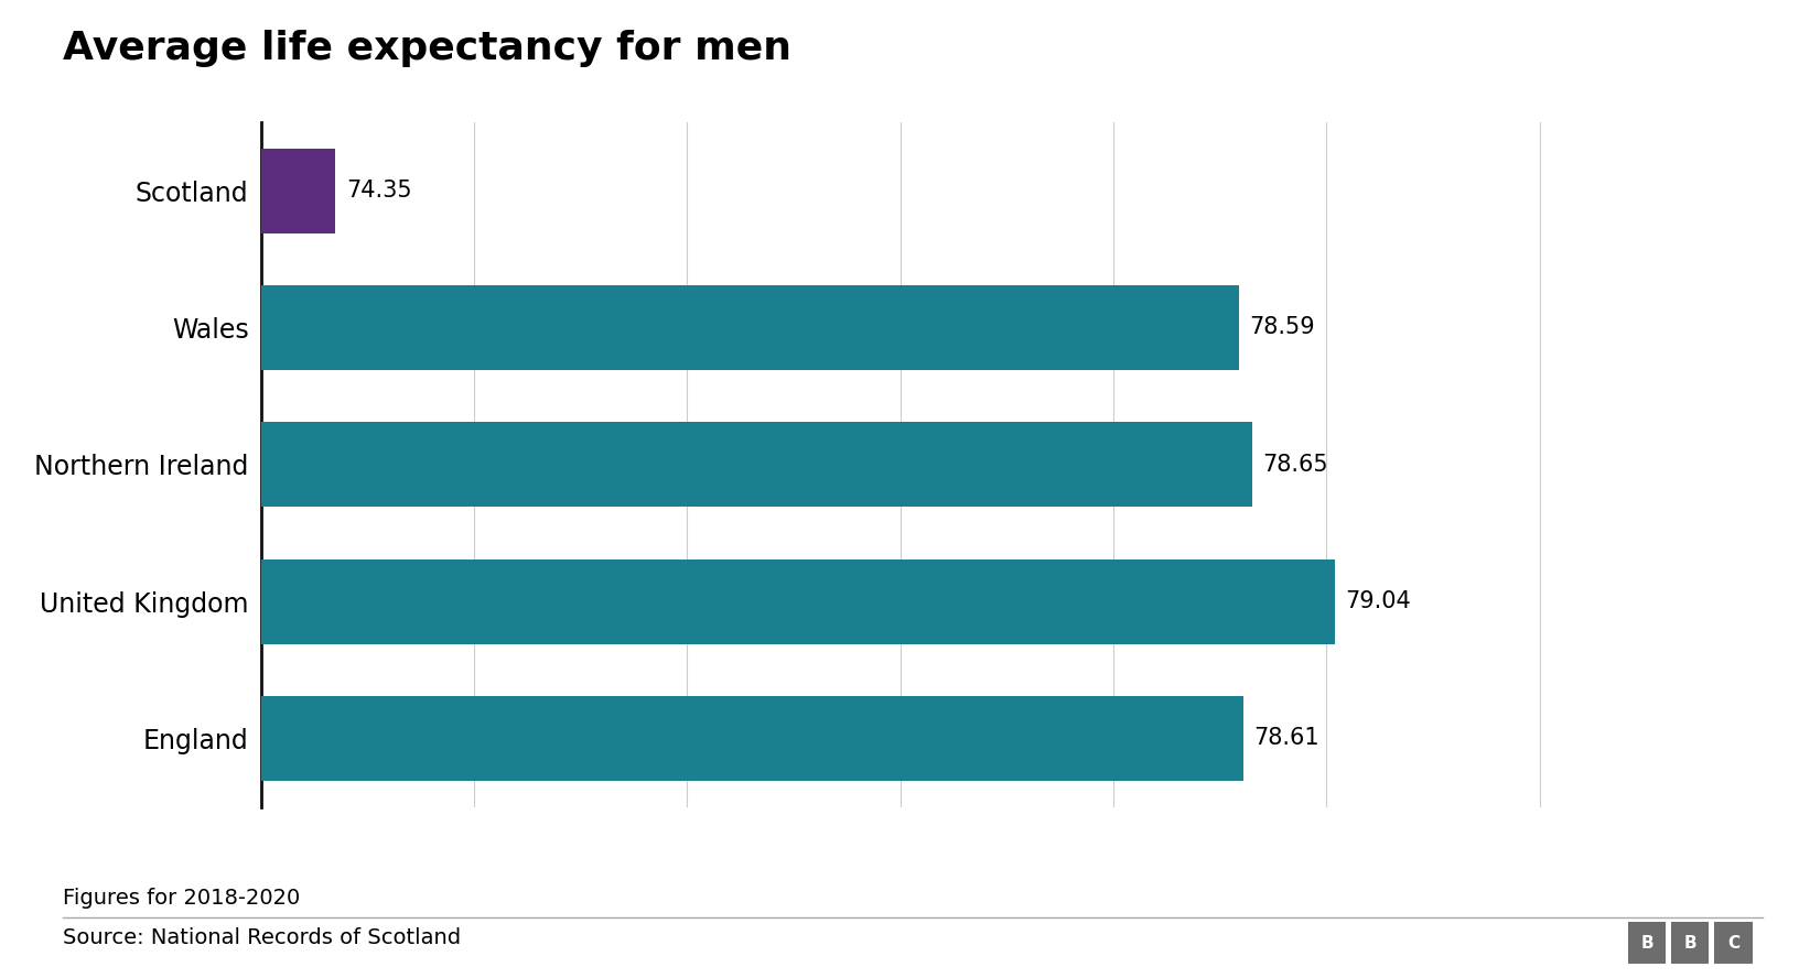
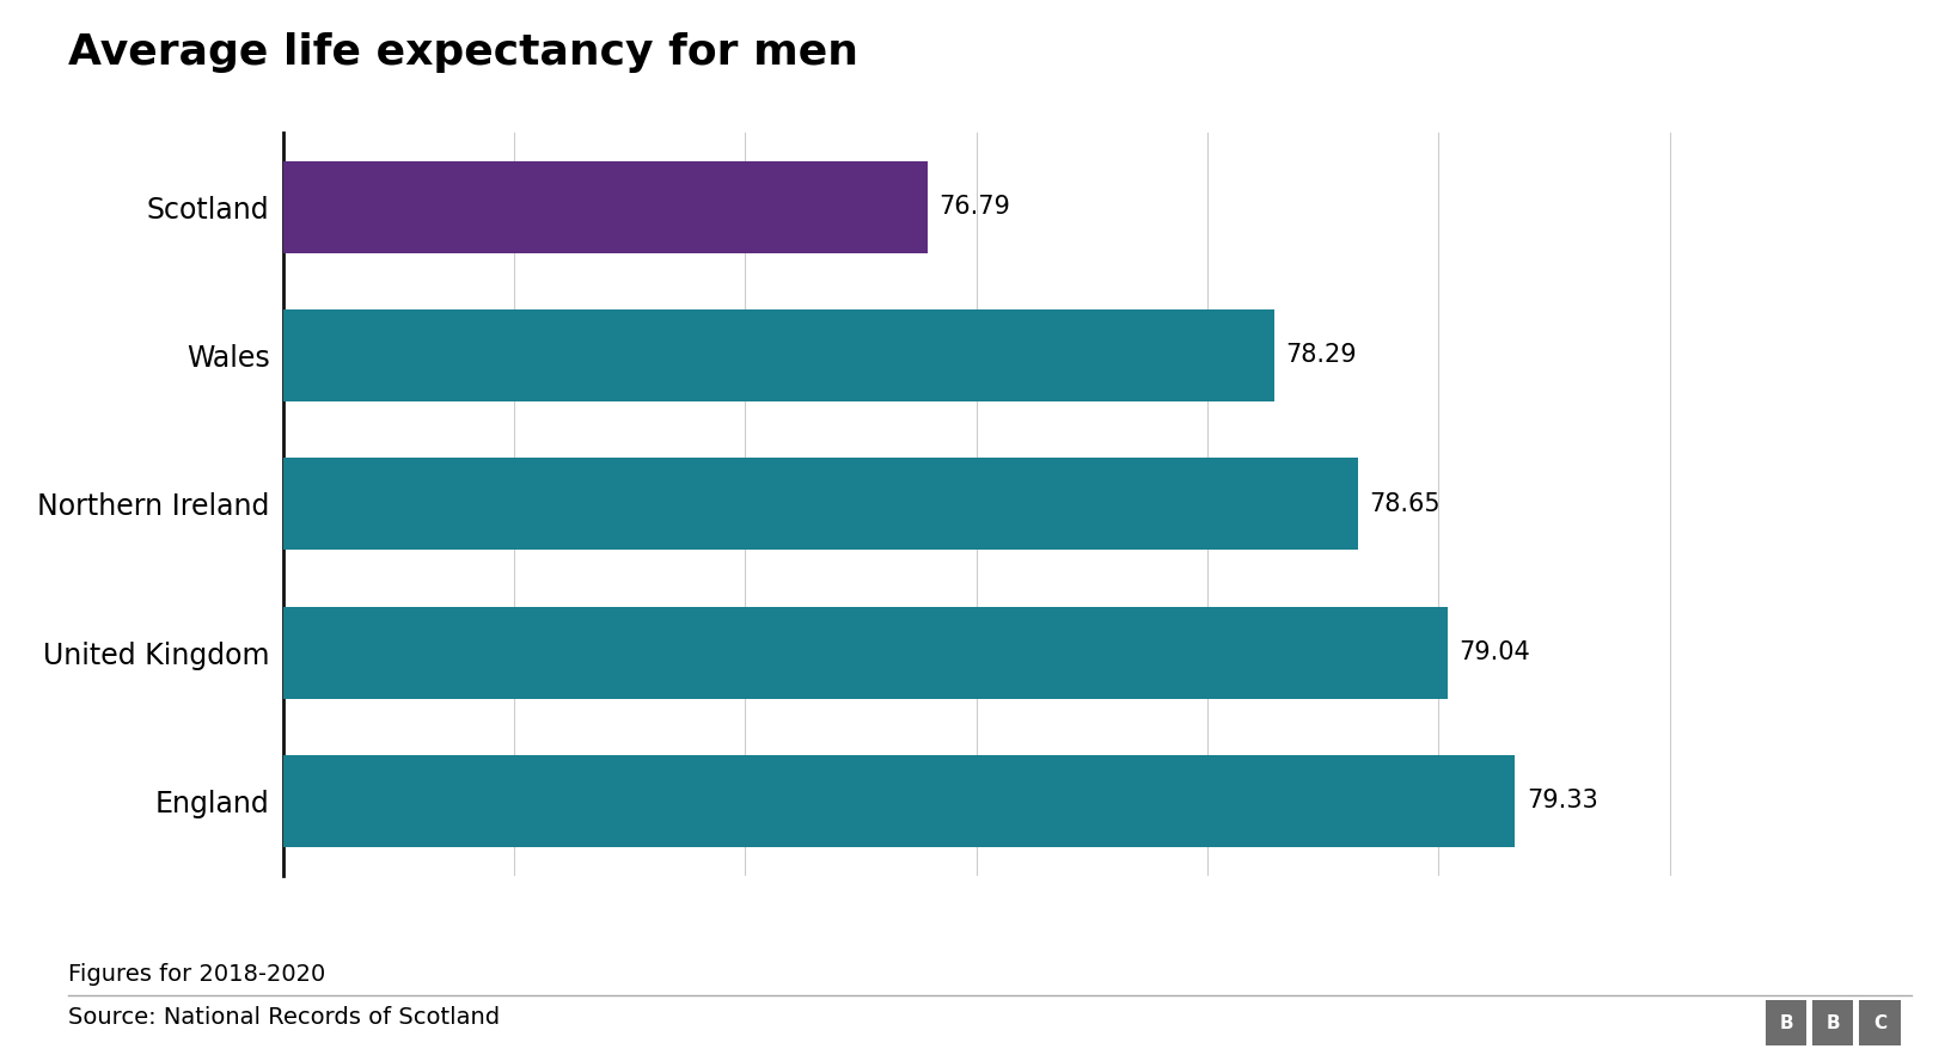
Scotland: 74.35 -> 76.79
Wales: 78.59 -> 78.29
England: 78.61 -> 79.33
